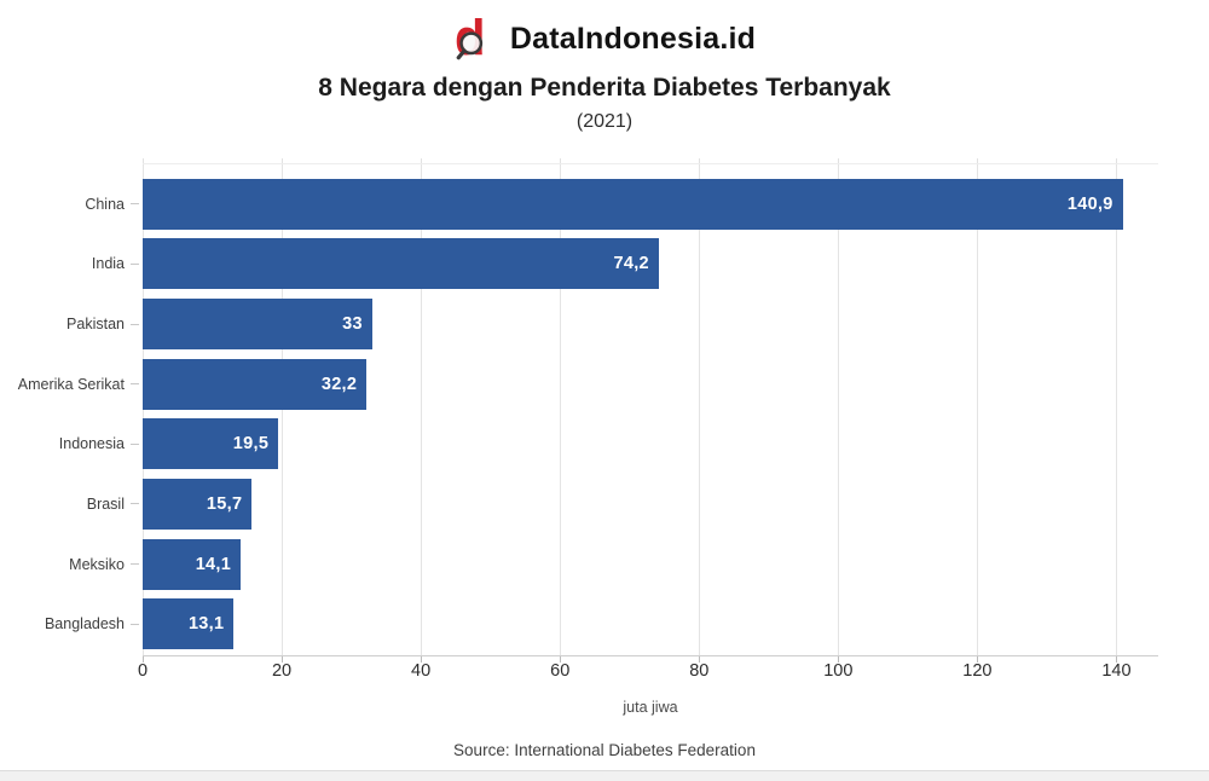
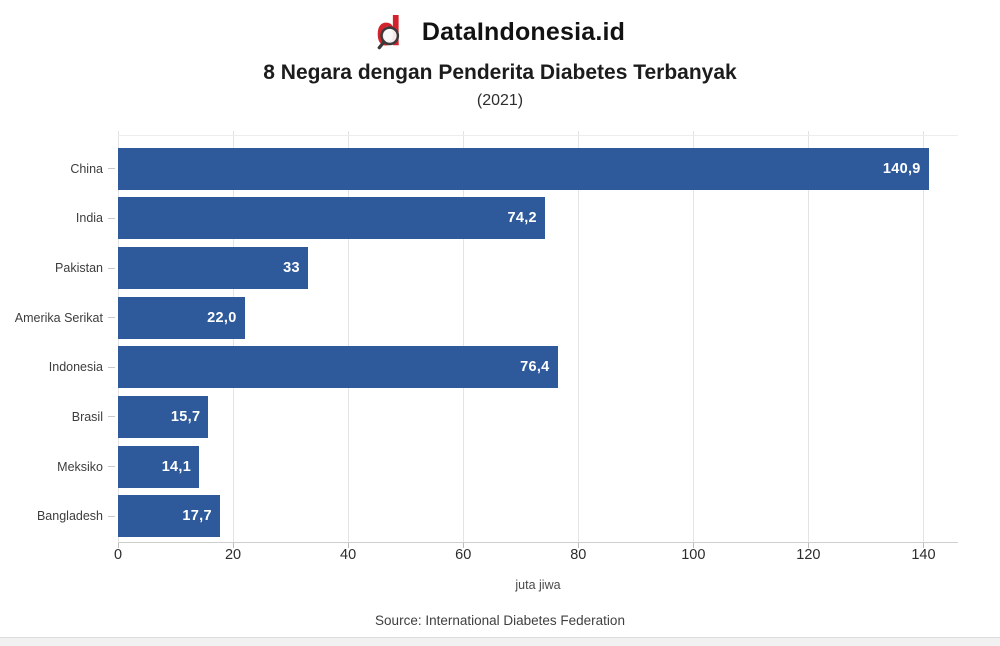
Amerika Serikat: 32,2 -> 22,0
Indonesia: 19,5 -> 76,4
Bangladesh: 13,1 -> 17,7
